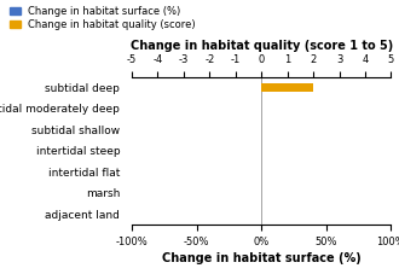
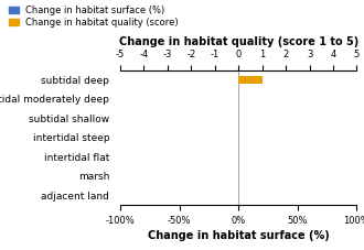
Change in habitat quality (score)/subtidal deep: 2 -> 1
